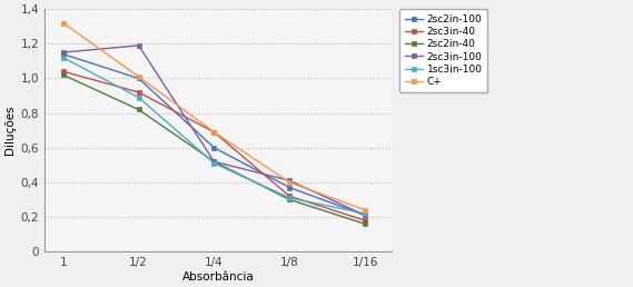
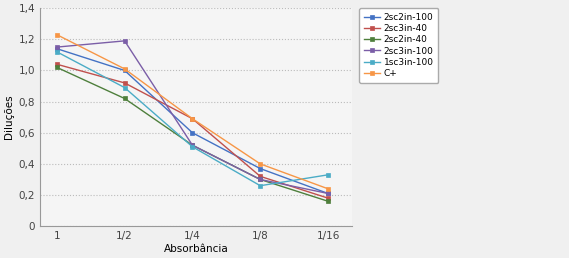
C+/1: 1,32 -> 1,23
2sc3in-100/1/8: 0,41 -> 0,30
1sc3in-100/1/8: 0,31 -> 0,26
1sc3in-100/1/16: 0,22 -> 0,33
